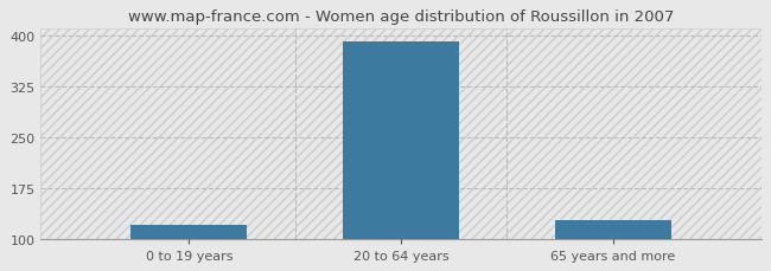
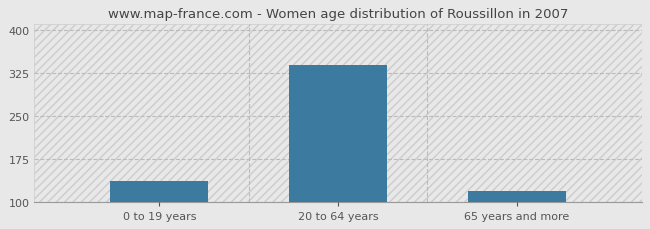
0 to 19 years: 120 -> 136
20 to 64 years: 392 -> 338
65 years and more: 128 -> 118
